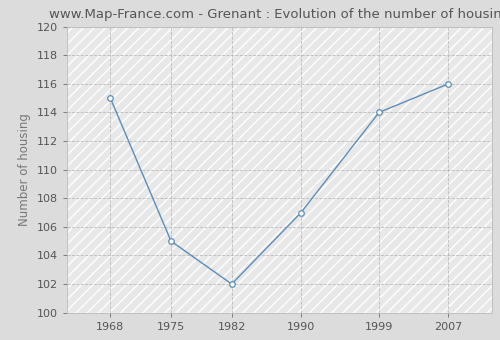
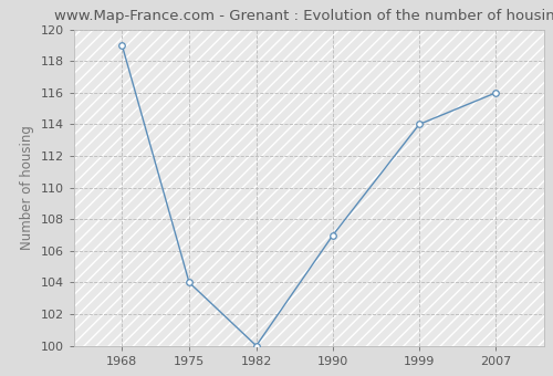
1968: 115 -> 119
1975: 105 -> 104
1982: 102 -> 100
